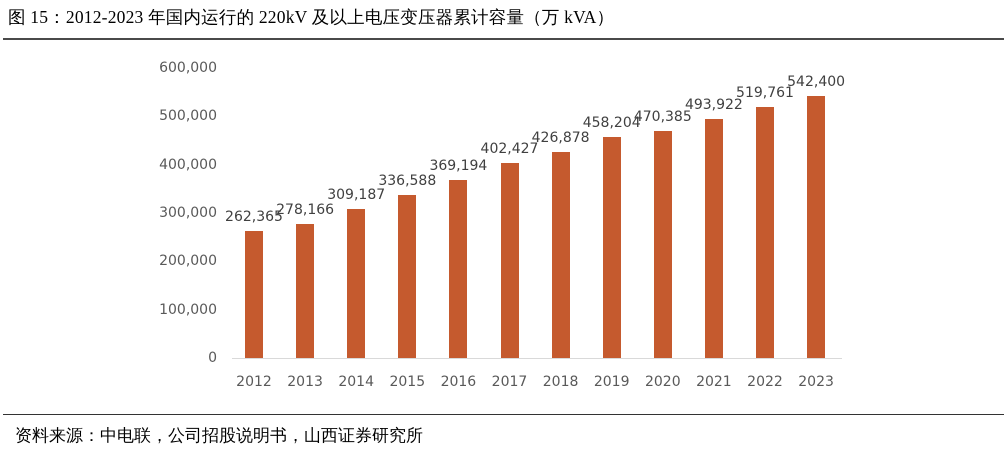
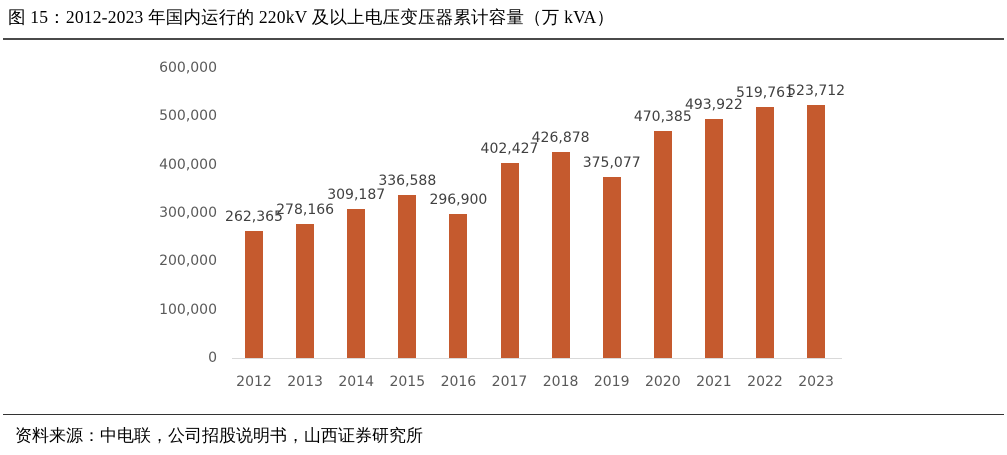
2016: 369,194 -> 296,900
2019: 458,204 -> 375,077
2023: 542,400 -> 523,712
